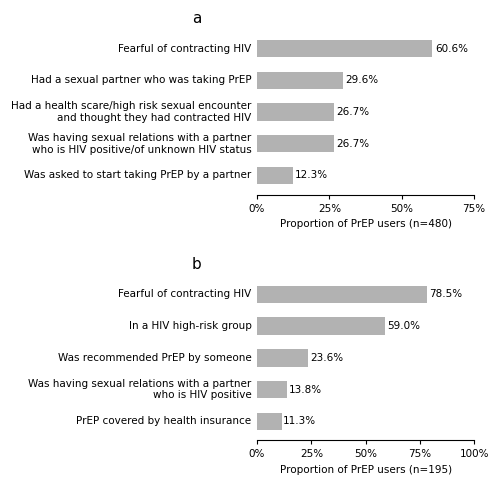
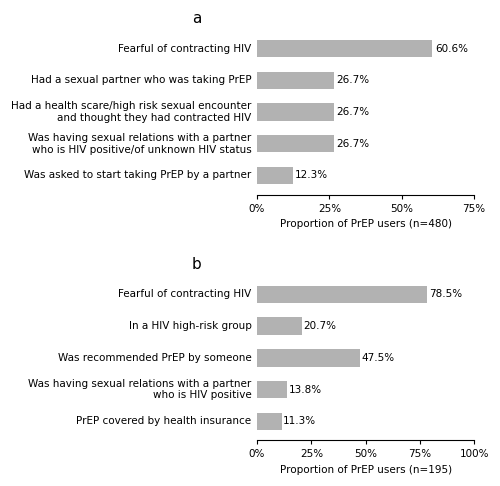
Had a sexual partner who was taking PrEP: 29.6% -> 26.7%
In a HIV high-risk group: 59.0% -> 20.7%
Was recommended PrEP by someone: 23.6% -> 47.5%
